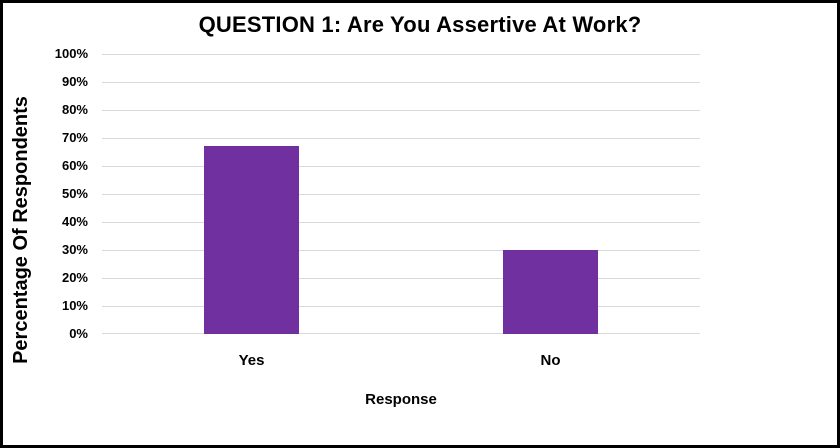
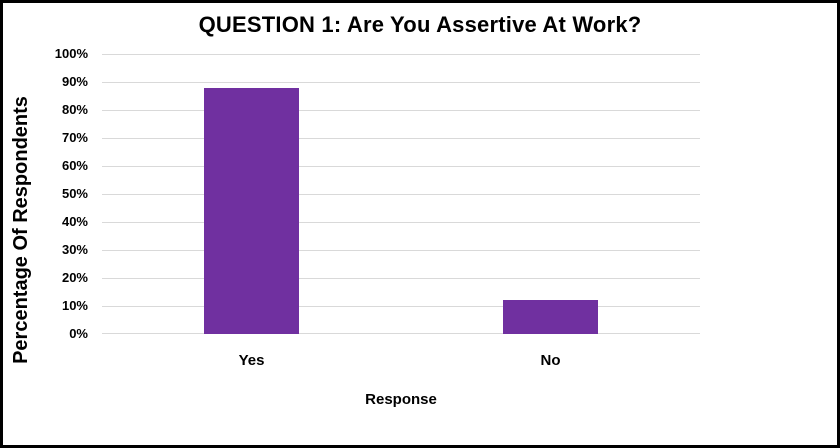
Yes: 67% -> 88%
No: 30% -> 12%
